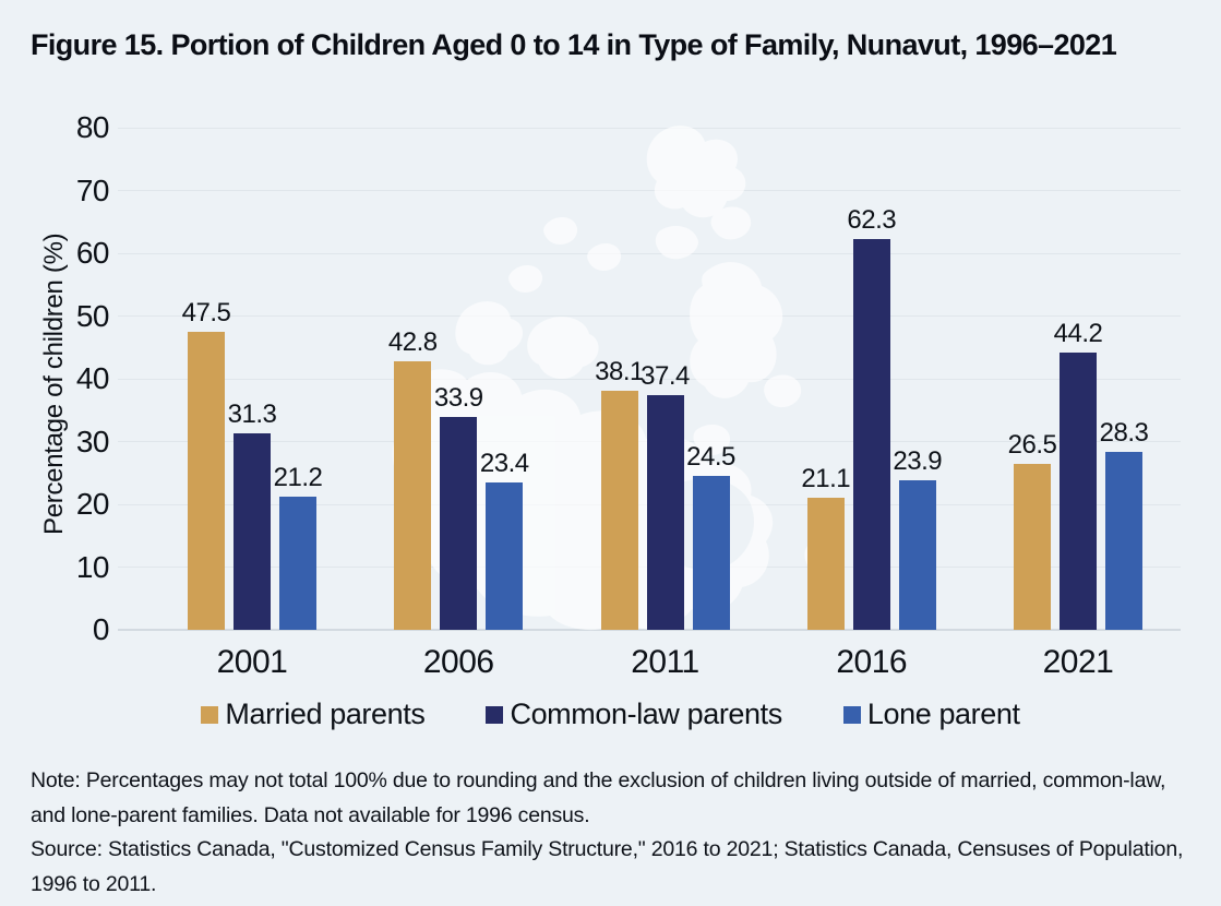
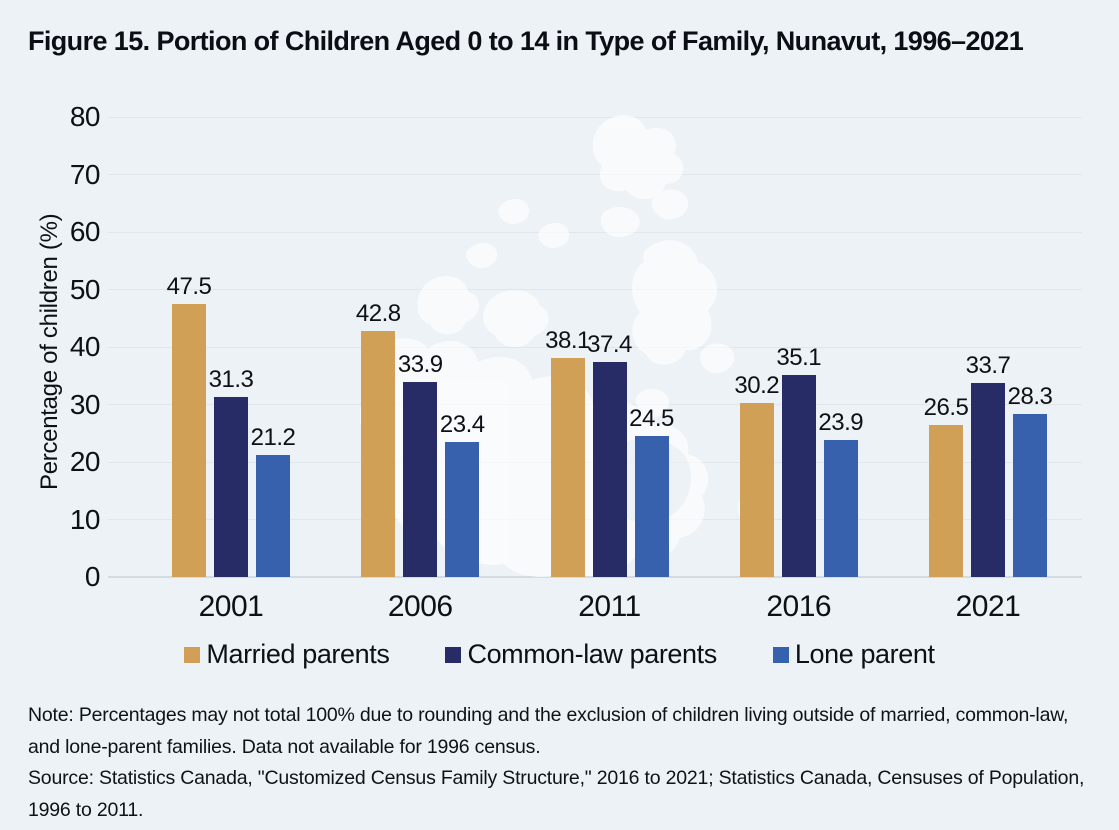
Married parents/2016: 21.1 -> 30.2
Common-law parents/2016: 62.3 -> 35.1
Common-law parents/2021: 44.2 -> 33.7
